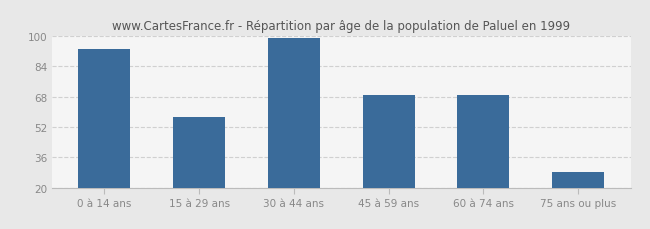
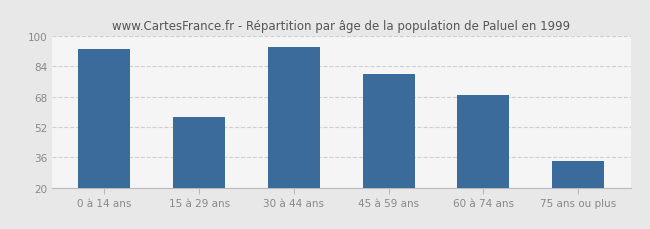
30 à 44 ans: 99 -> 94
45 à 59 ans: 69 -> 80
75 ans ou plus: 28 -> 34
